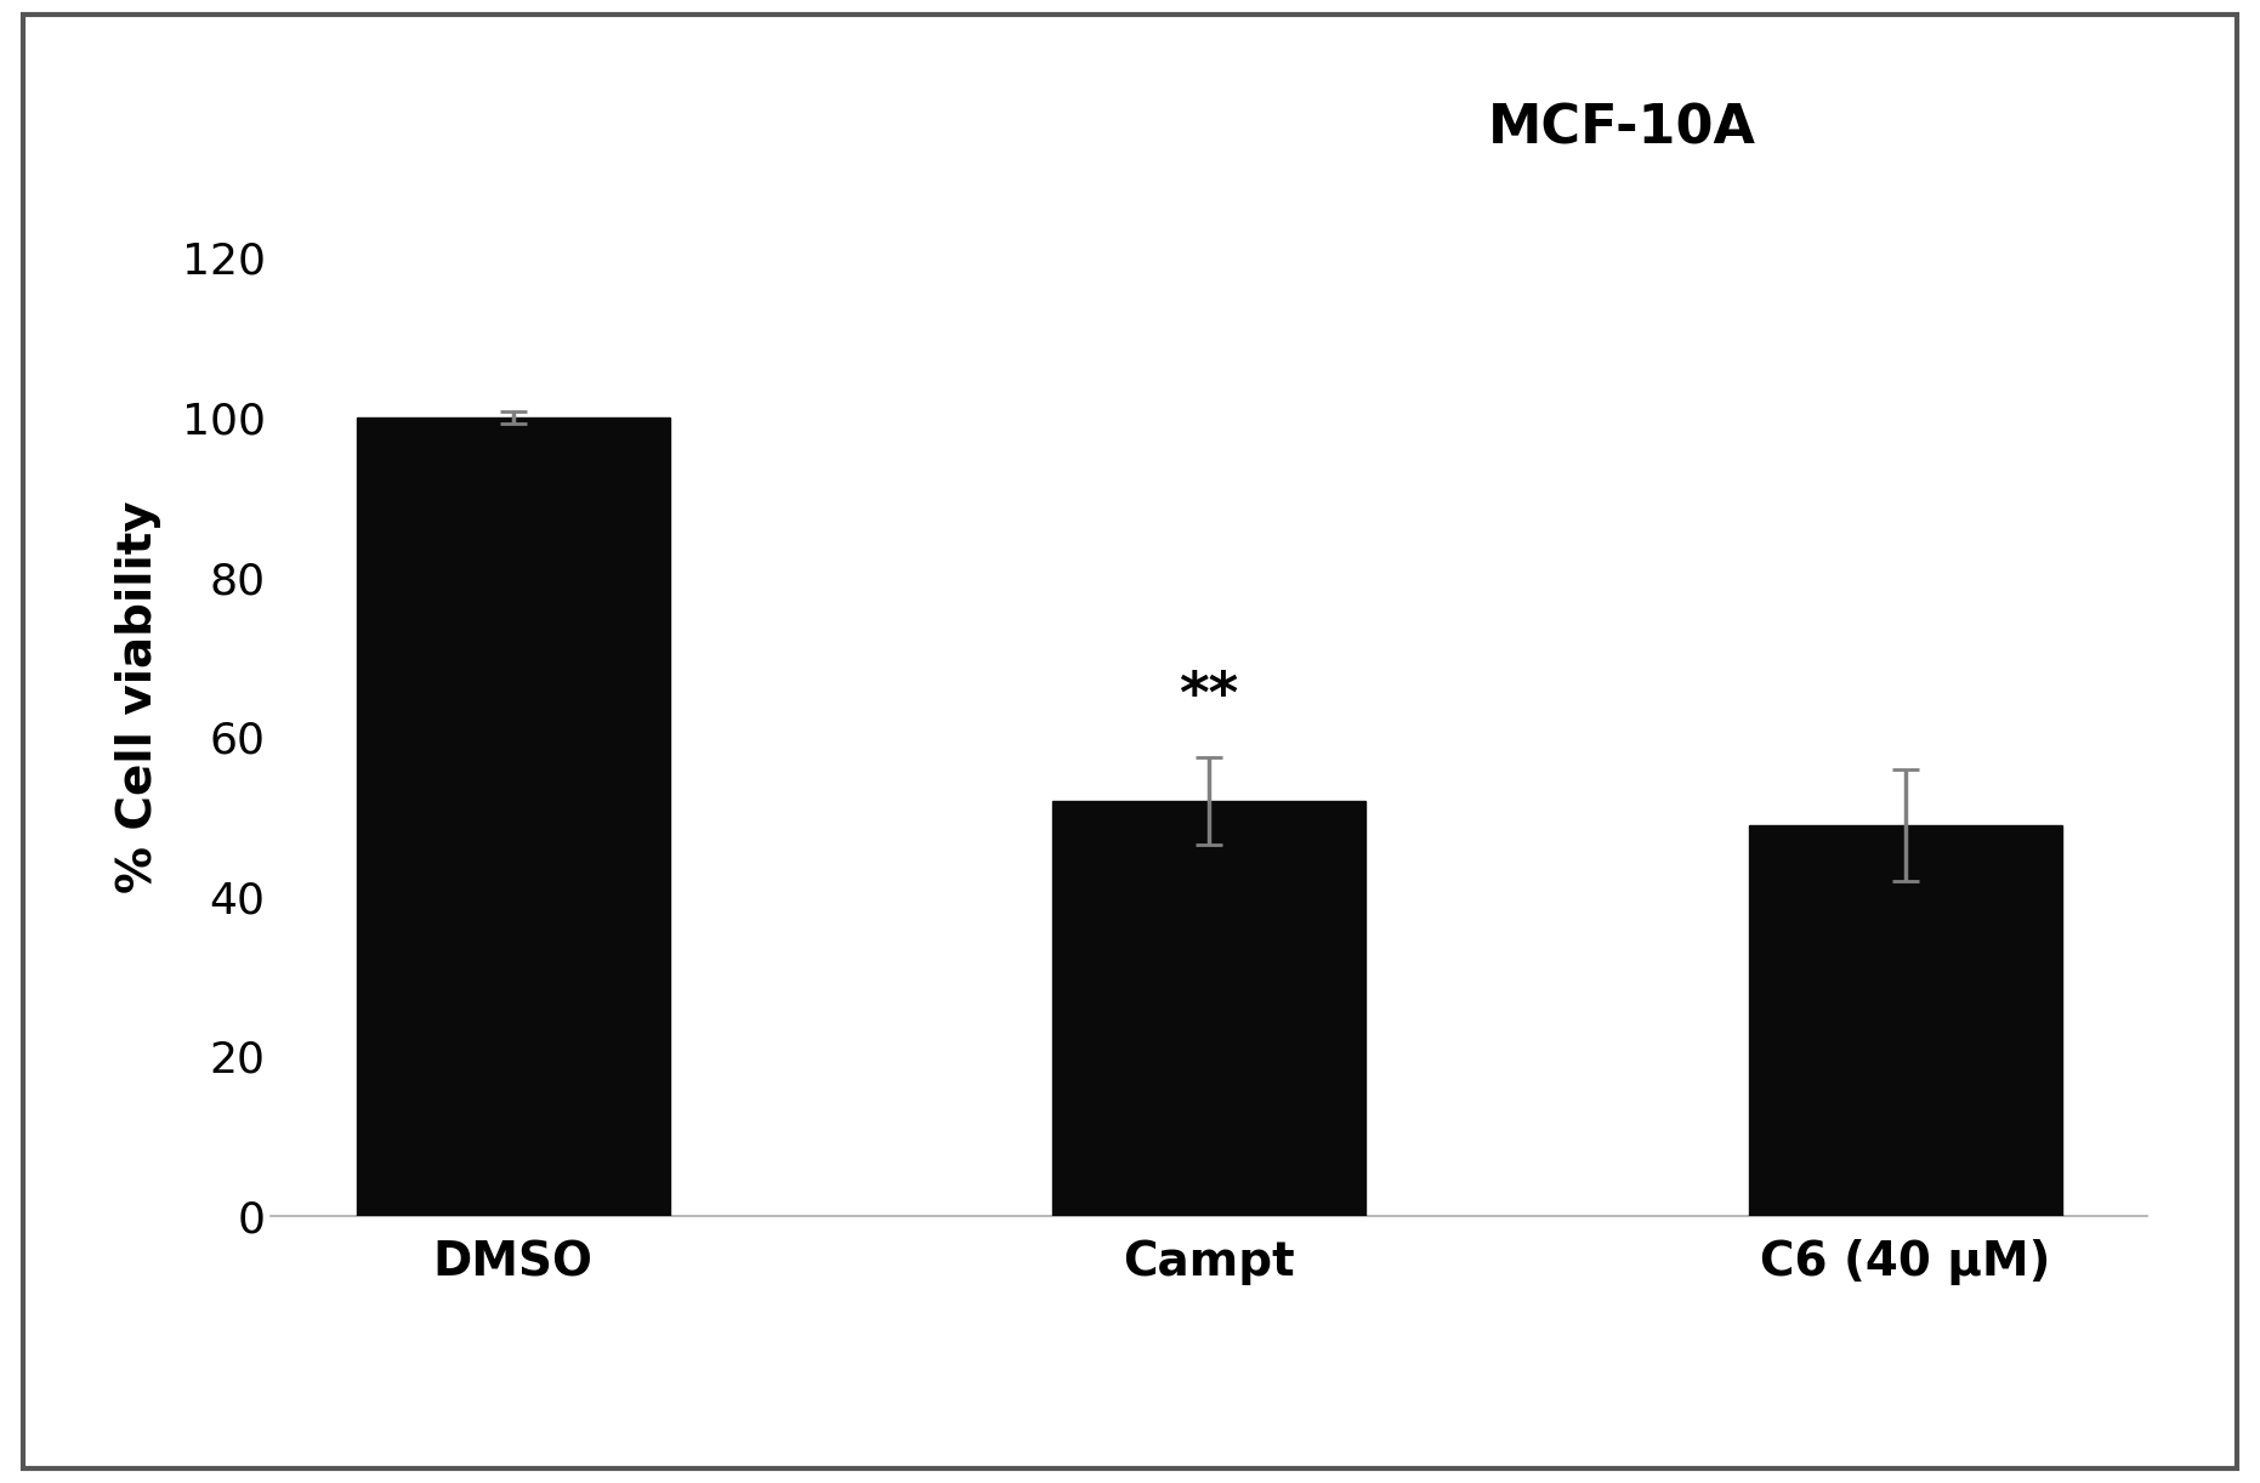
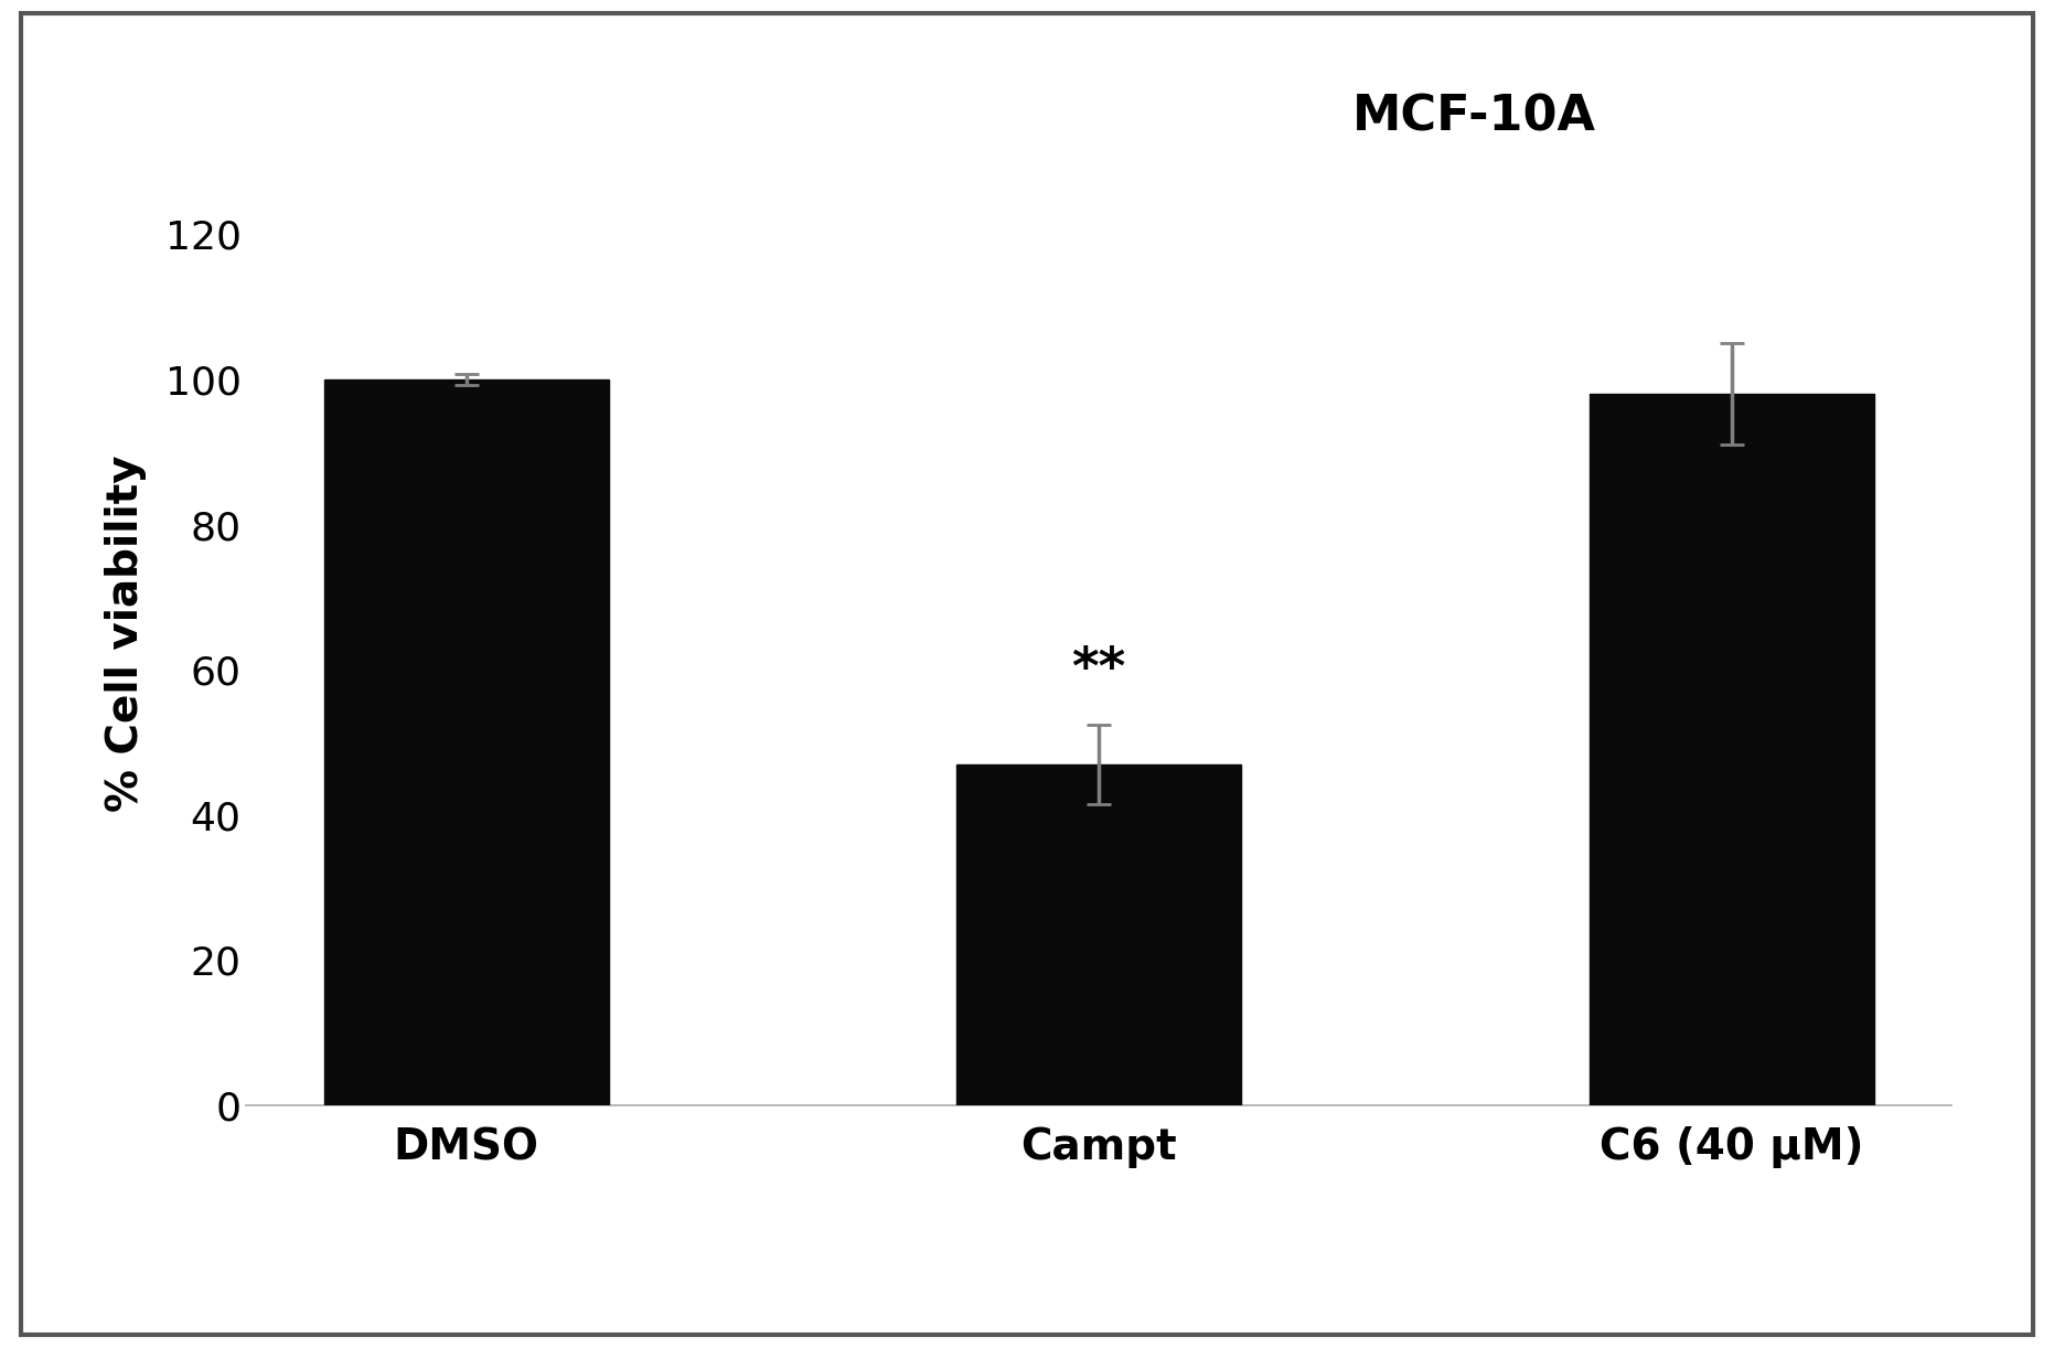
Campt: 52 -> 47
C6 (40 μM): 49 -> 98
